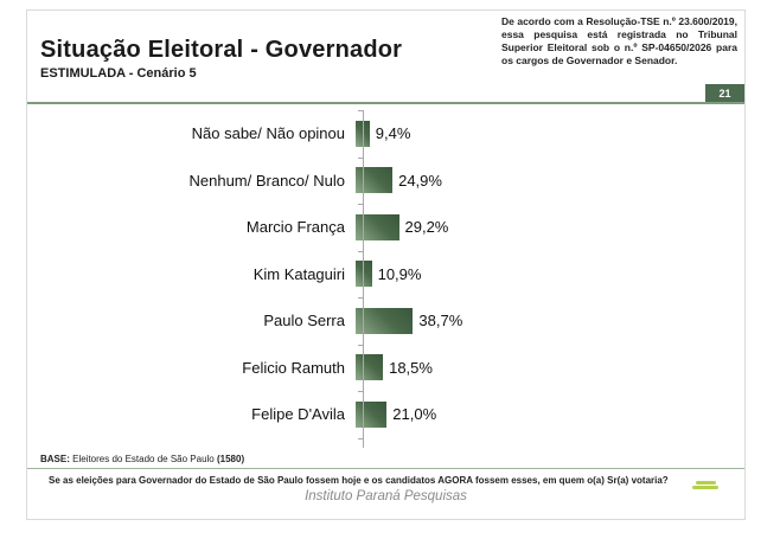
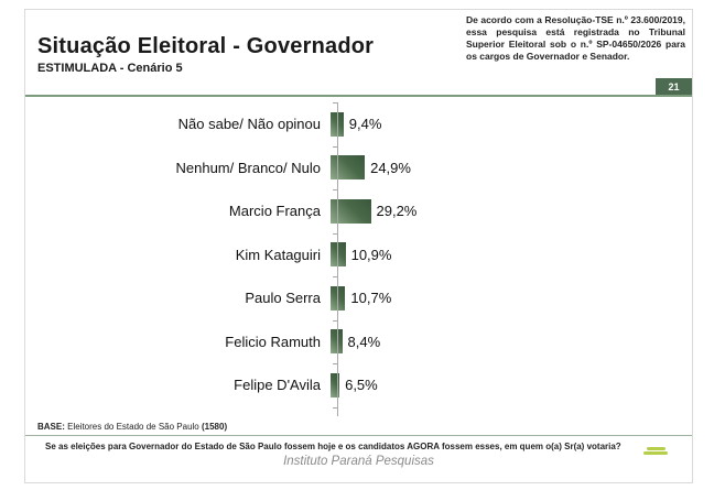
Paulo Serra: 38,7% -> 10,7%
Felicio Ramuth: 18,5% -> 8,4%
Felipe D'Avila: 21,0% -> 6,5%
